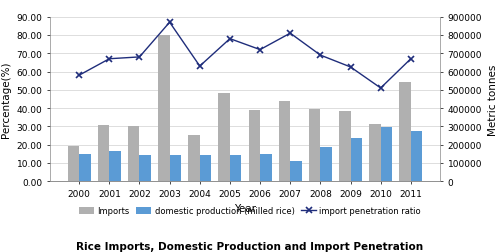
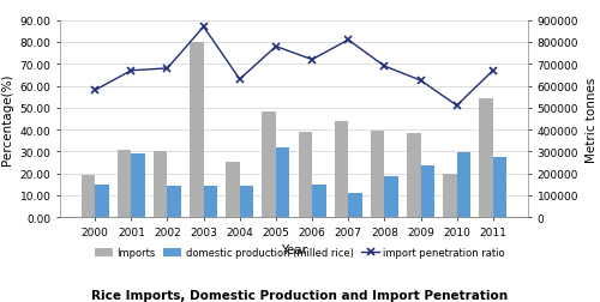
domestic production (milled rice)/2001: 16 -> 29
domestic production (milled rice)/2005: 14 -> 32
Imports/2010: 32 -> 20
